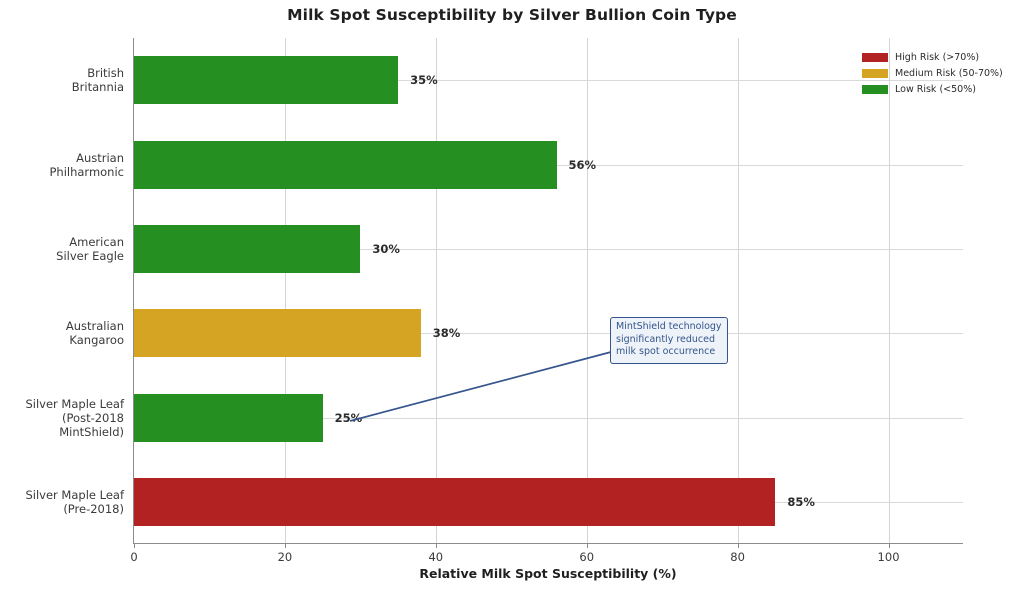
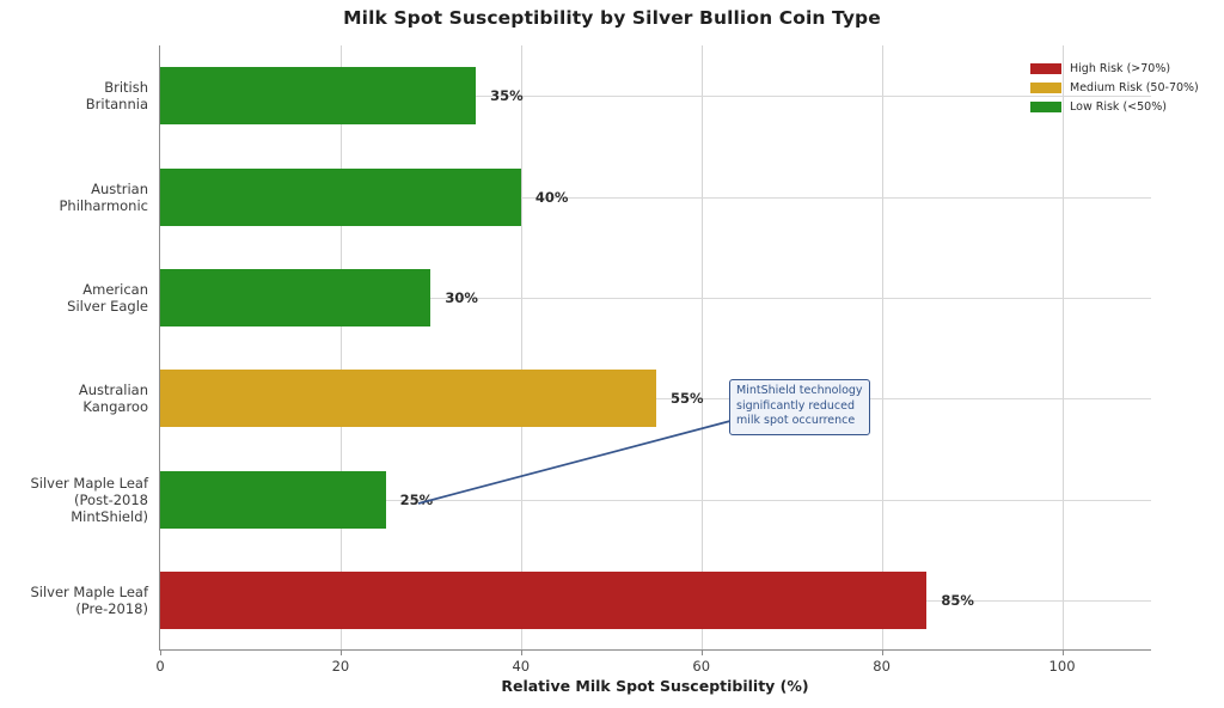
Australian Kangaroo: 38% -> 55%
Austrian Philharmonic: 56% -> 40%
